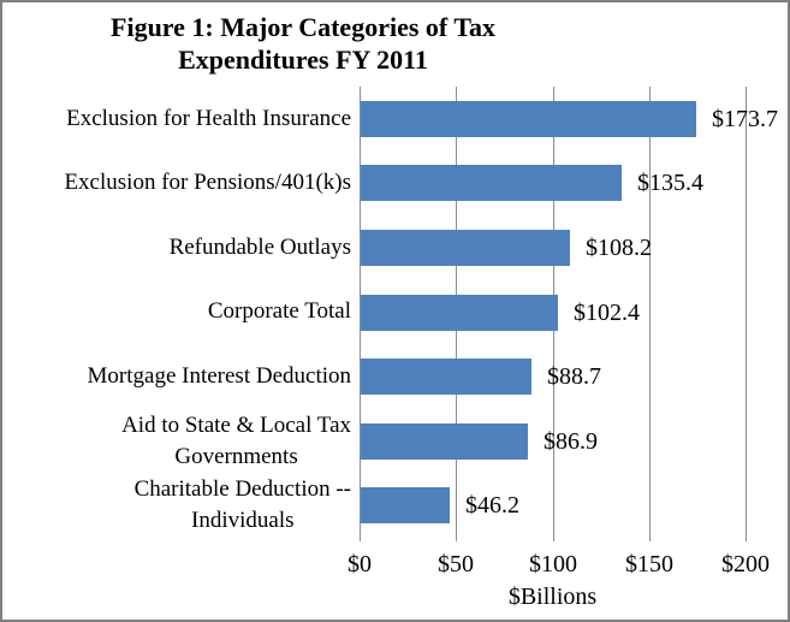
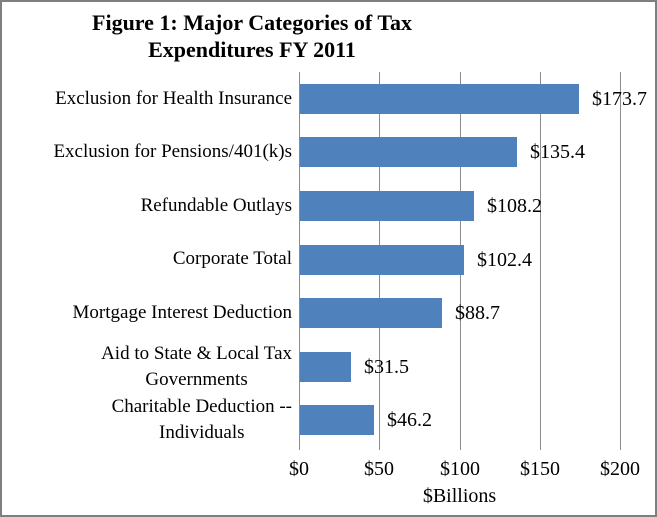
Aid to State & Local Tax Governments: $86.9 -> $31.5
